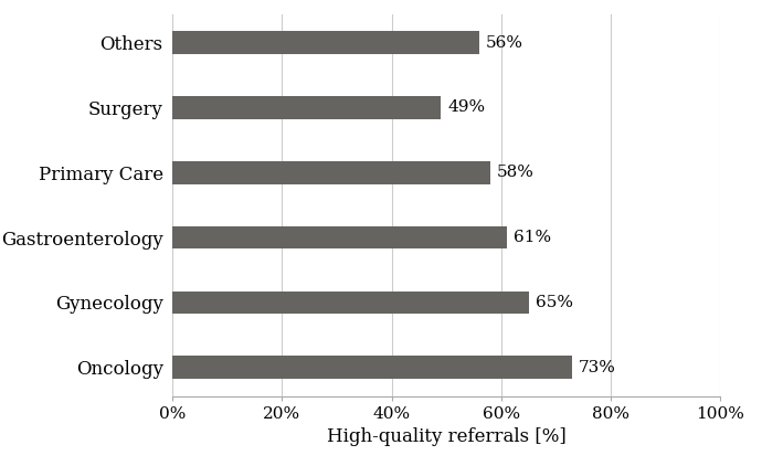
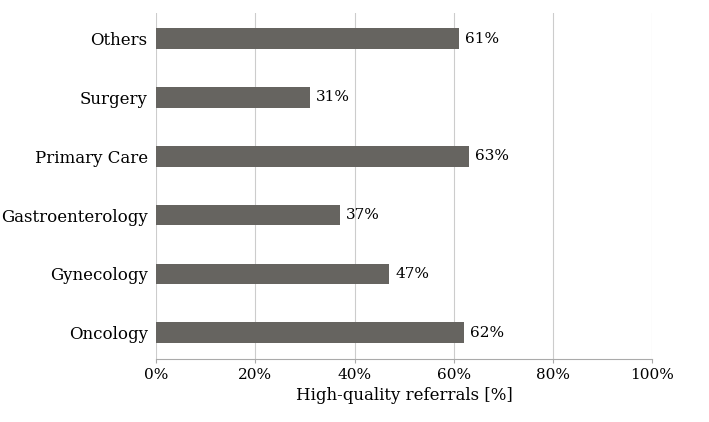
Others: 56% -> 61%
Surgery: 49% -> 31%
Primary Care: 58% -> 63%
Gastroenterology: 61% -> 37%
Gynecology: 65% -> 47%
Oncology: 73% -> 62%
